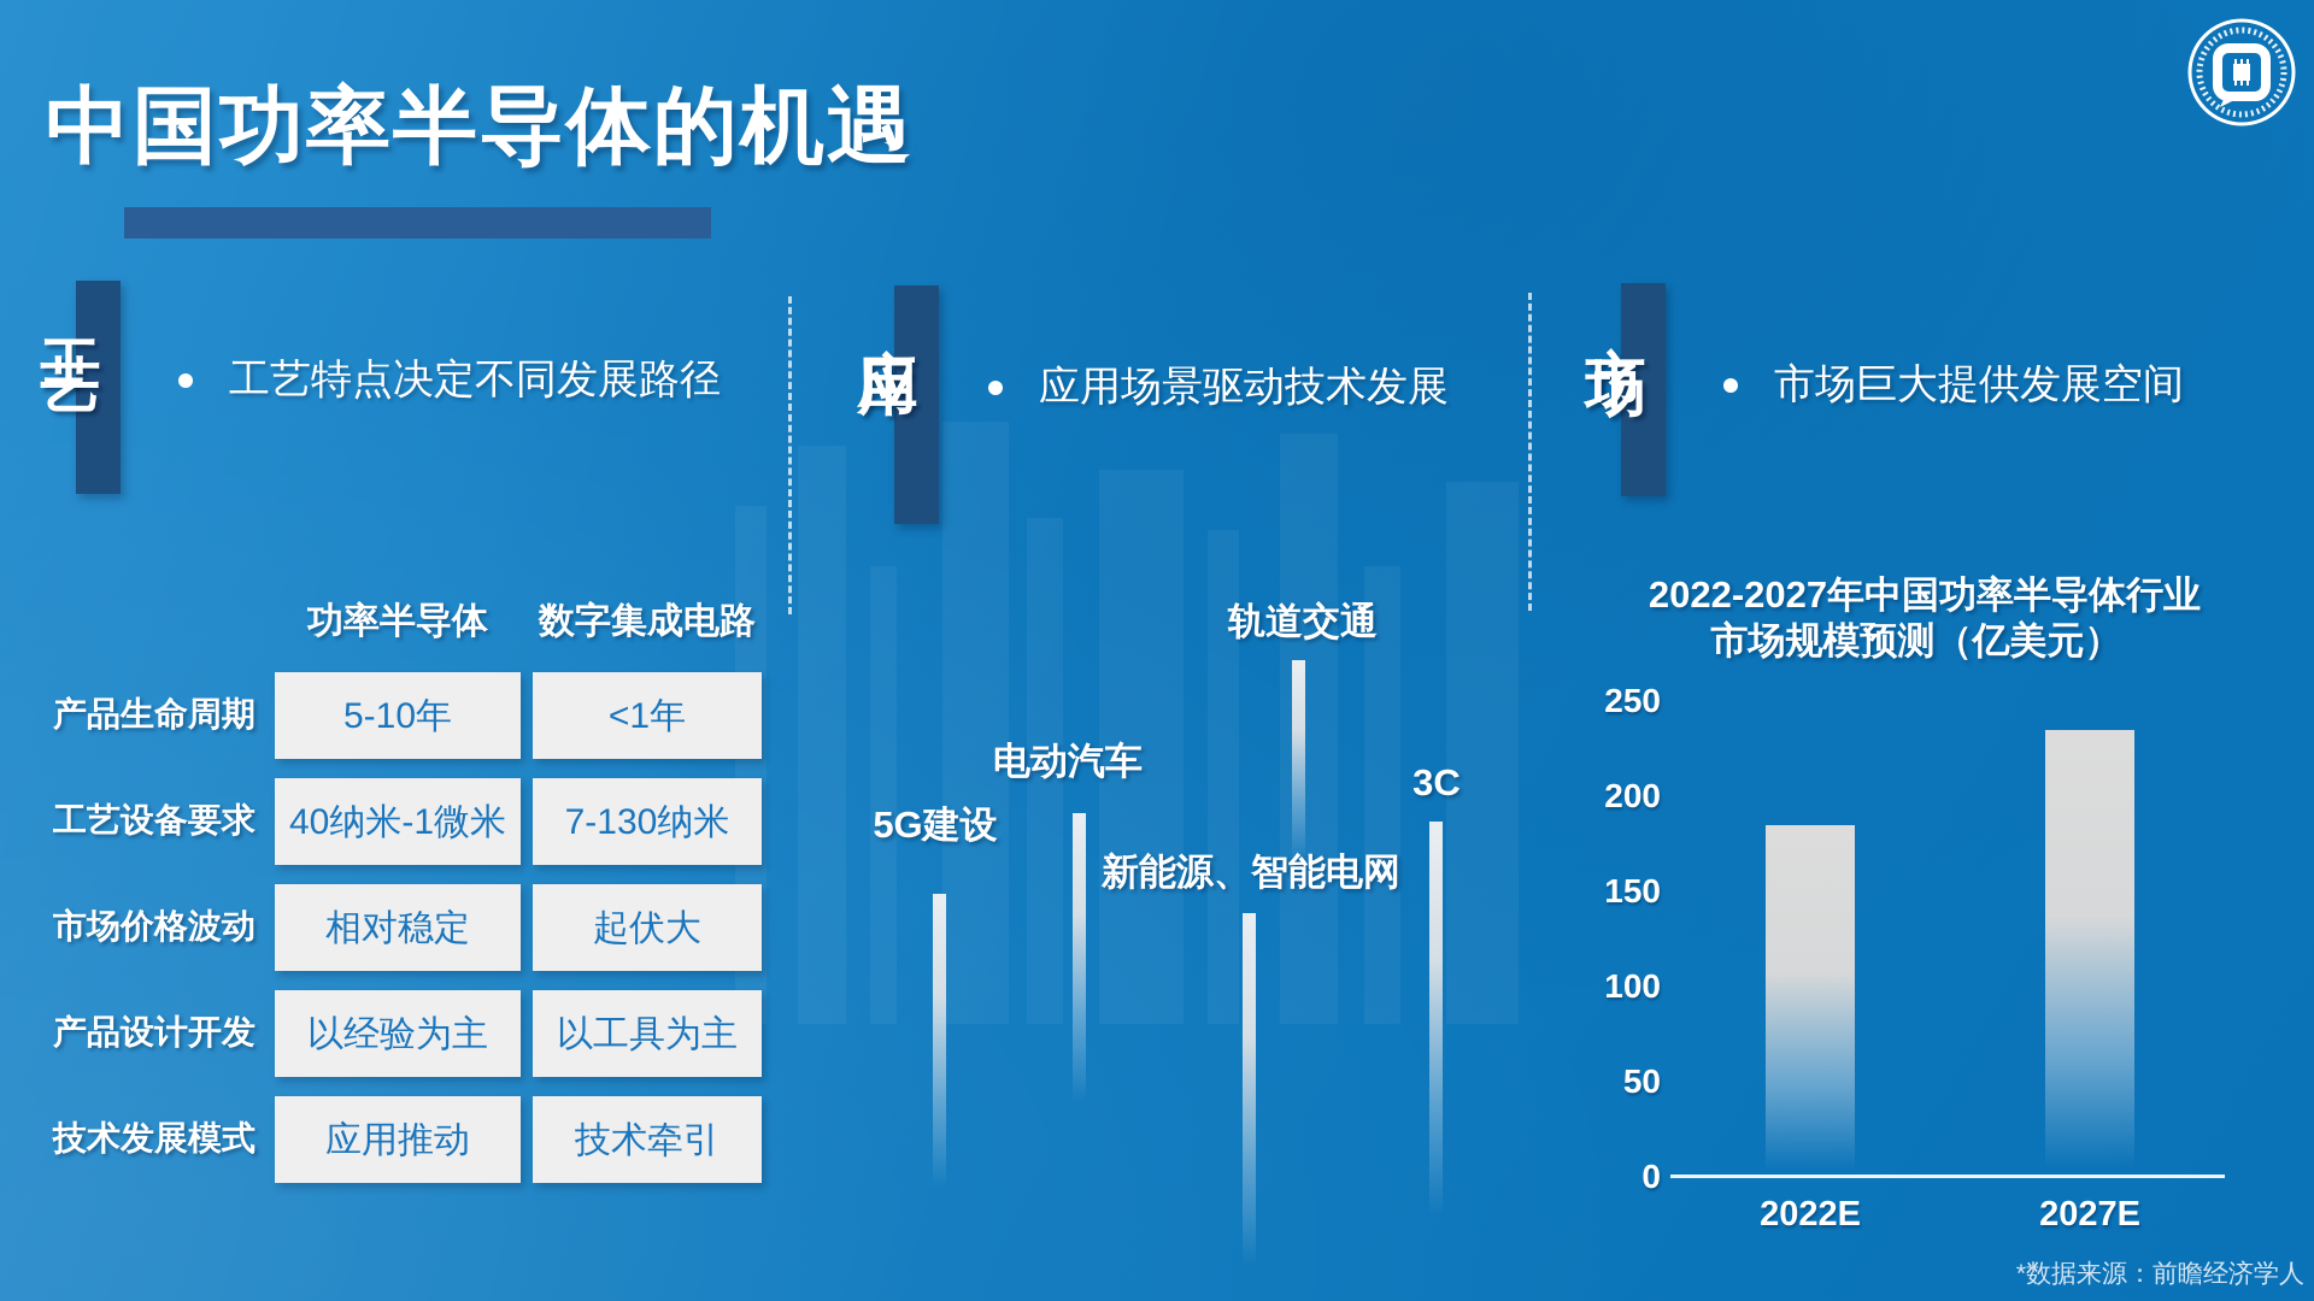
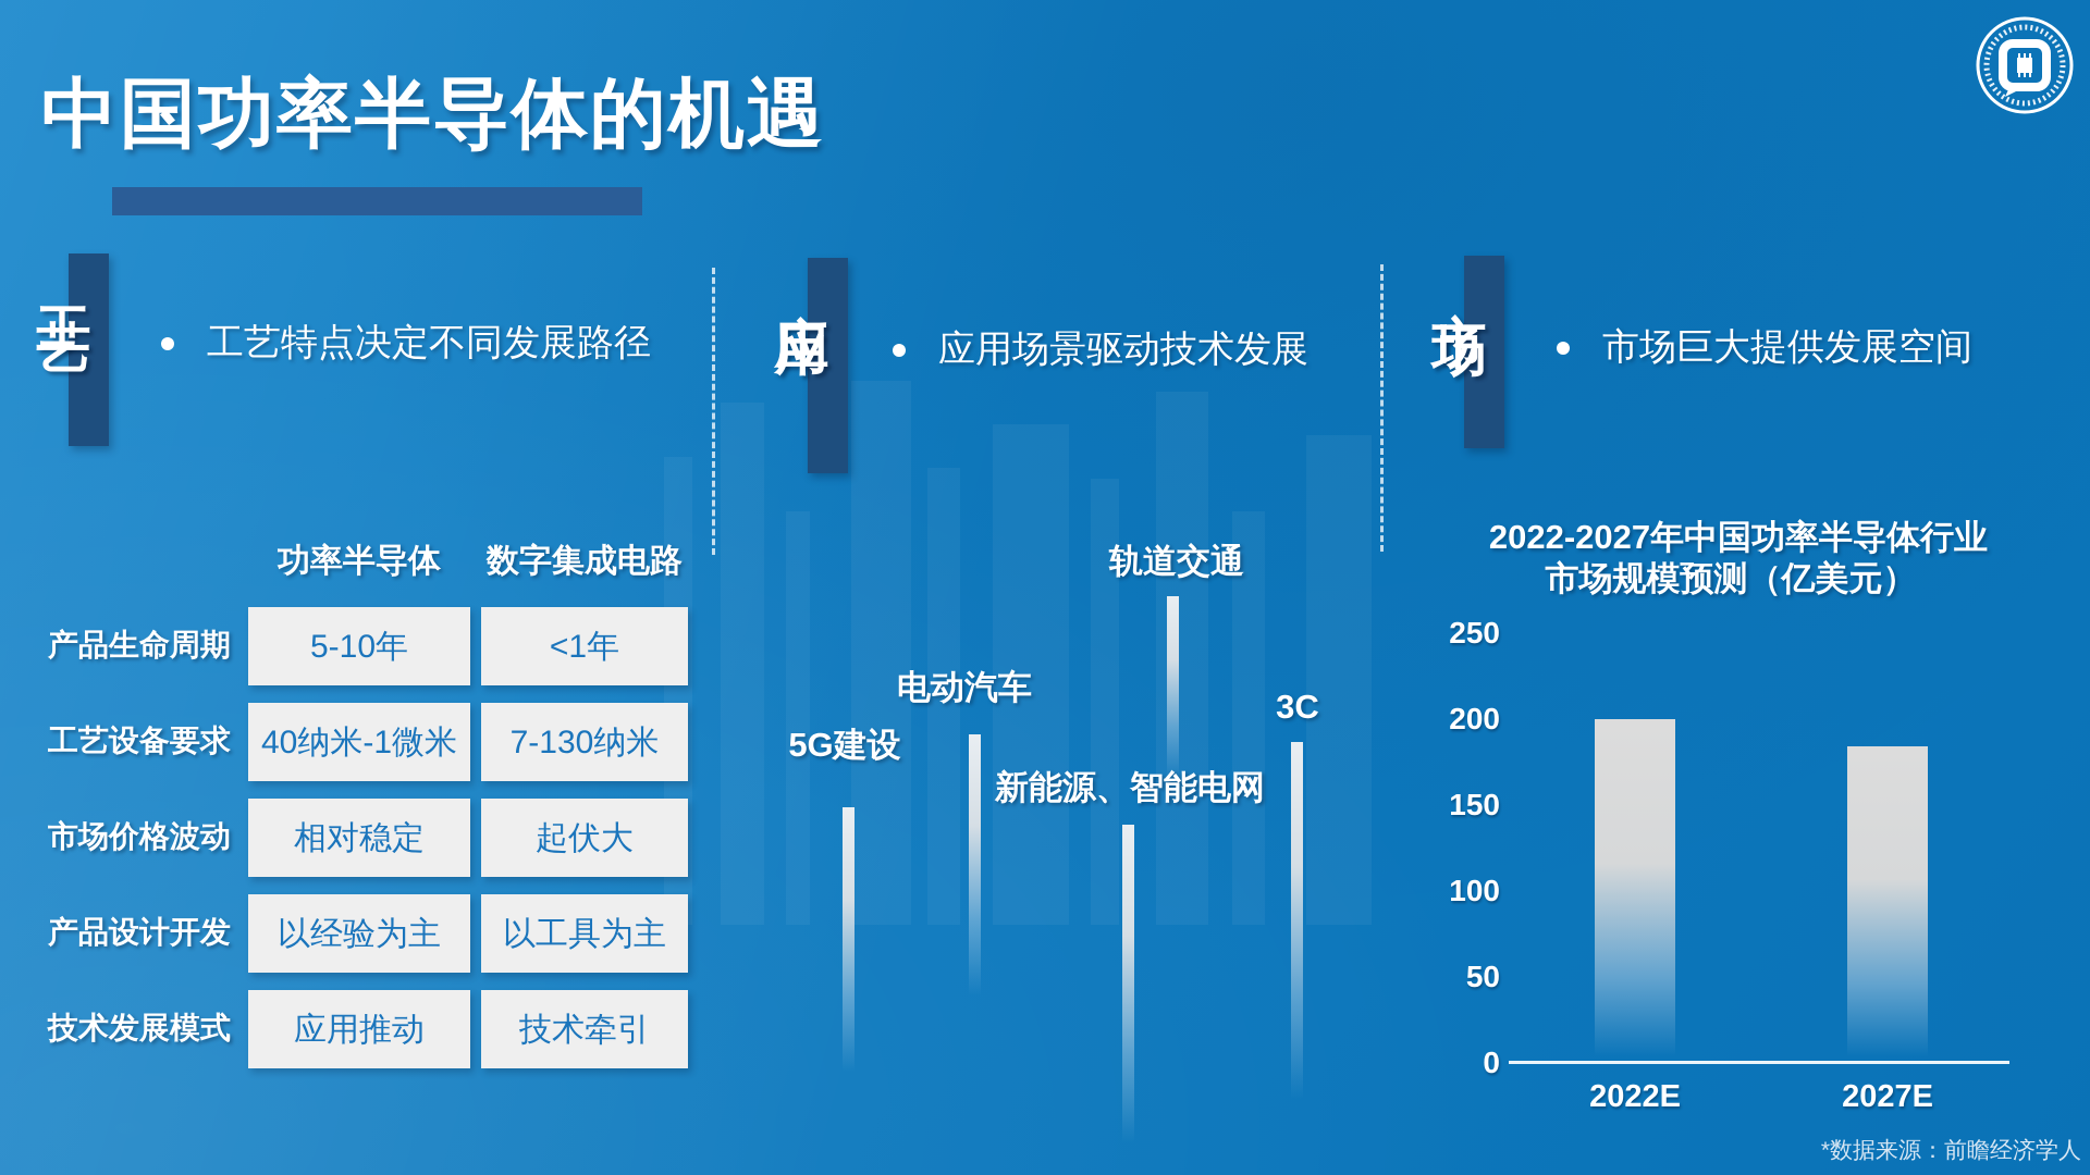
2022E: 185 -> 200
2027E: 235 -> 184
